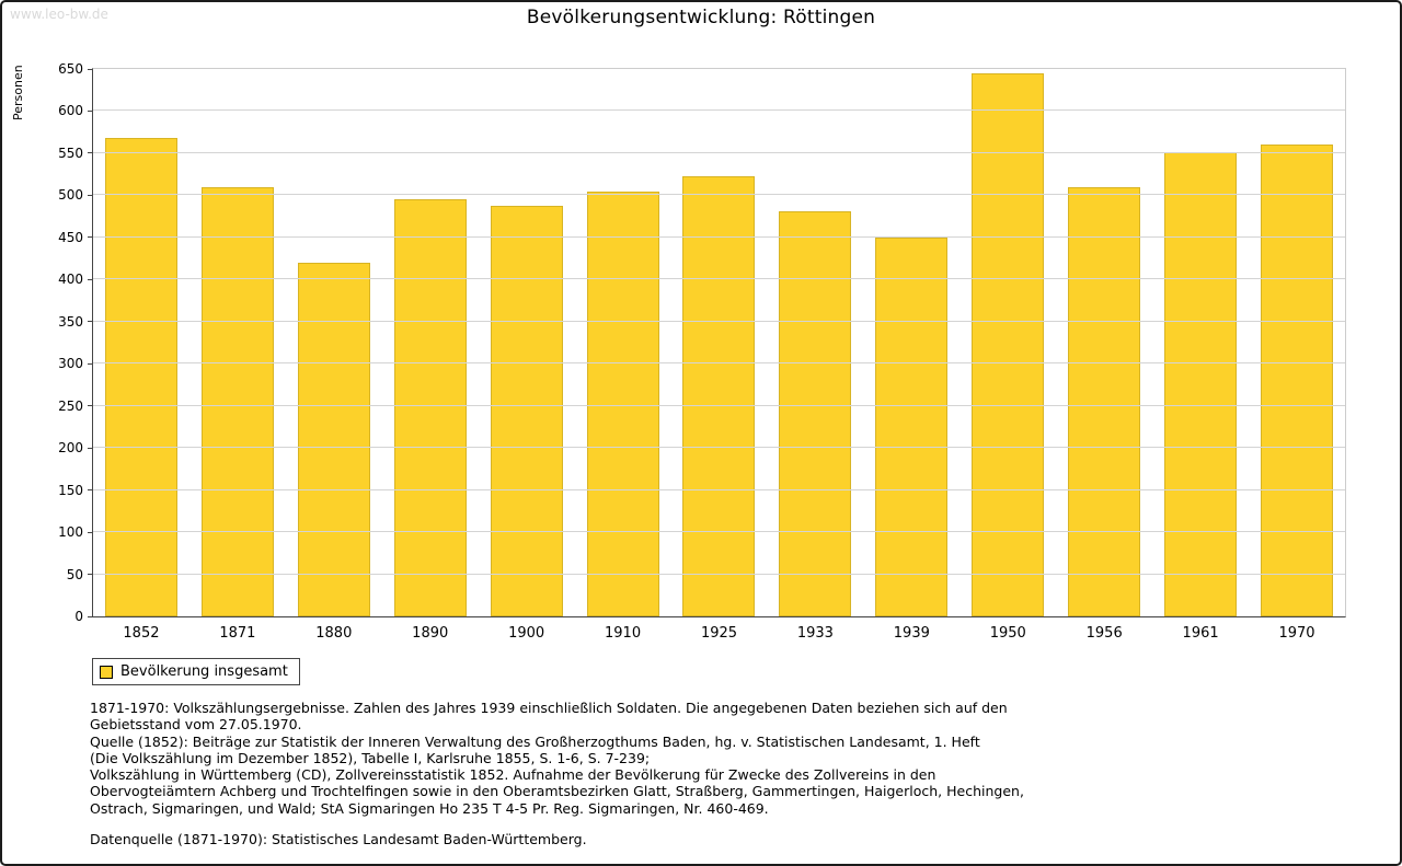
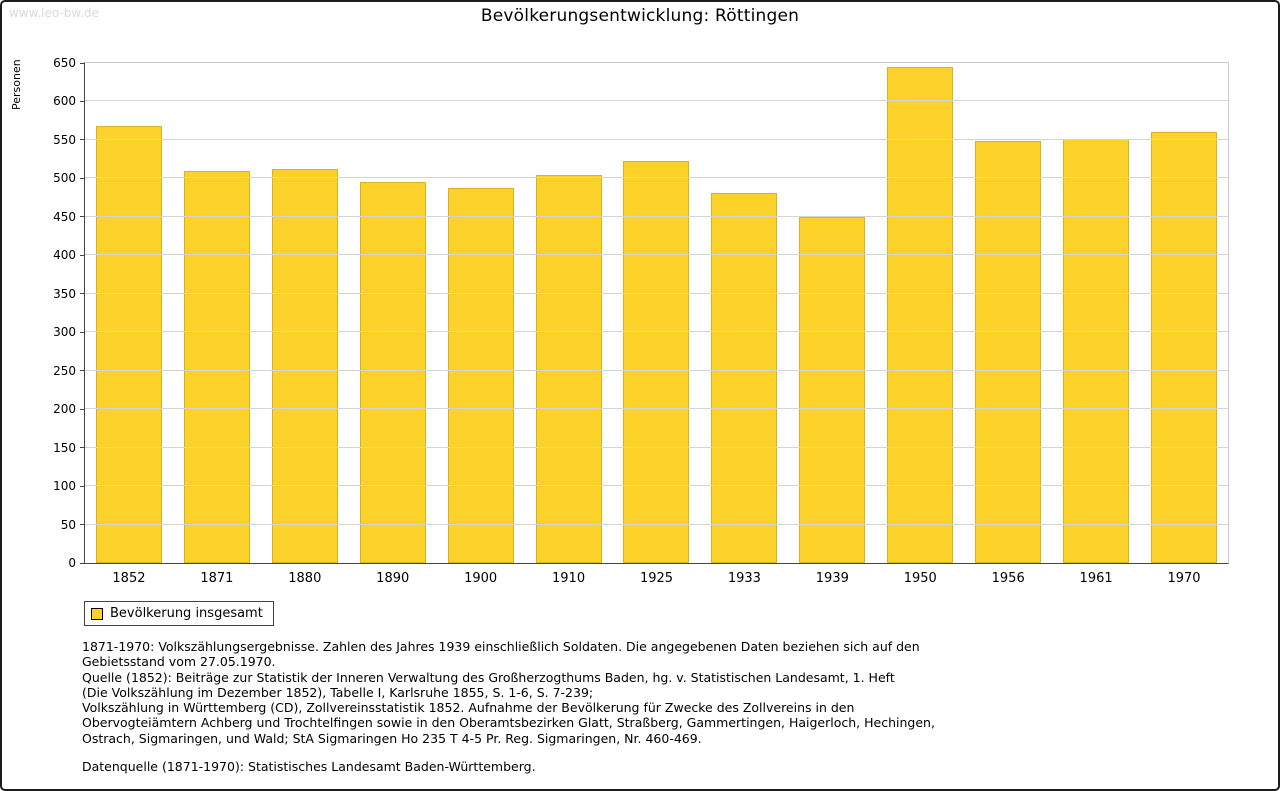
1880: 420 -> 510
1956: 510 -> 550
